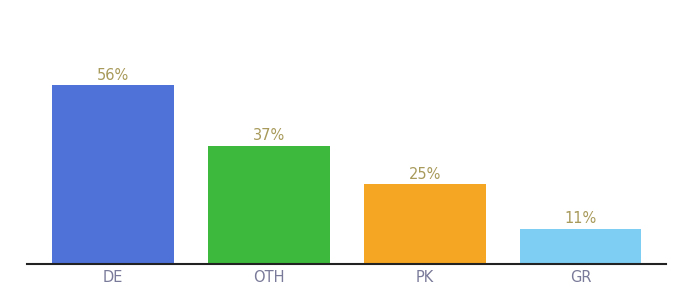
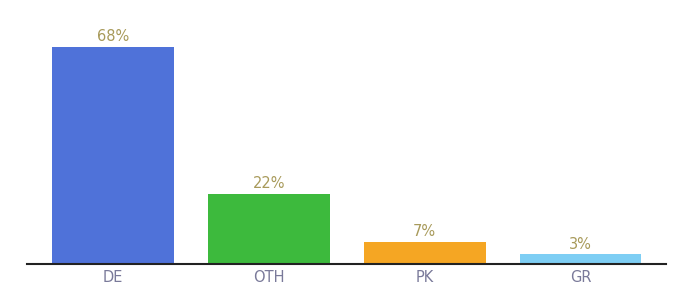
DE: 56% -> 68%
OTH: 37% -> 22%
PK: 25% -> 7%
GR: 11% -> 3%
